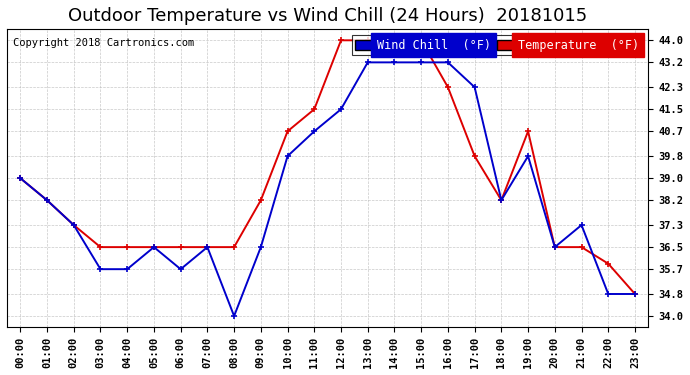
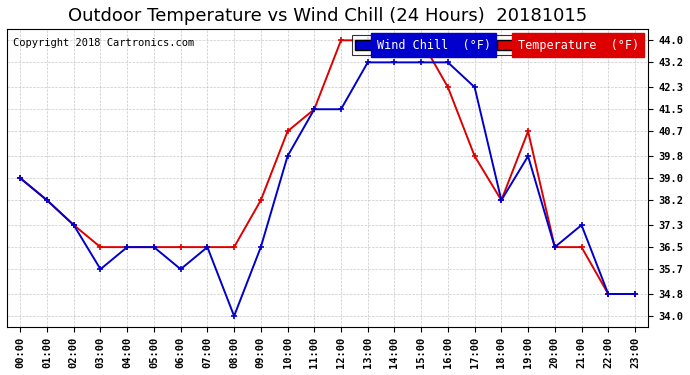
Wind Chill (°F)/04:00: 35.7 -> 36.5
Wind Chill (°F)/11:00: 40.7 -> 41.5
Temperature (°F)/22:00: 35.9 -> 34.8
